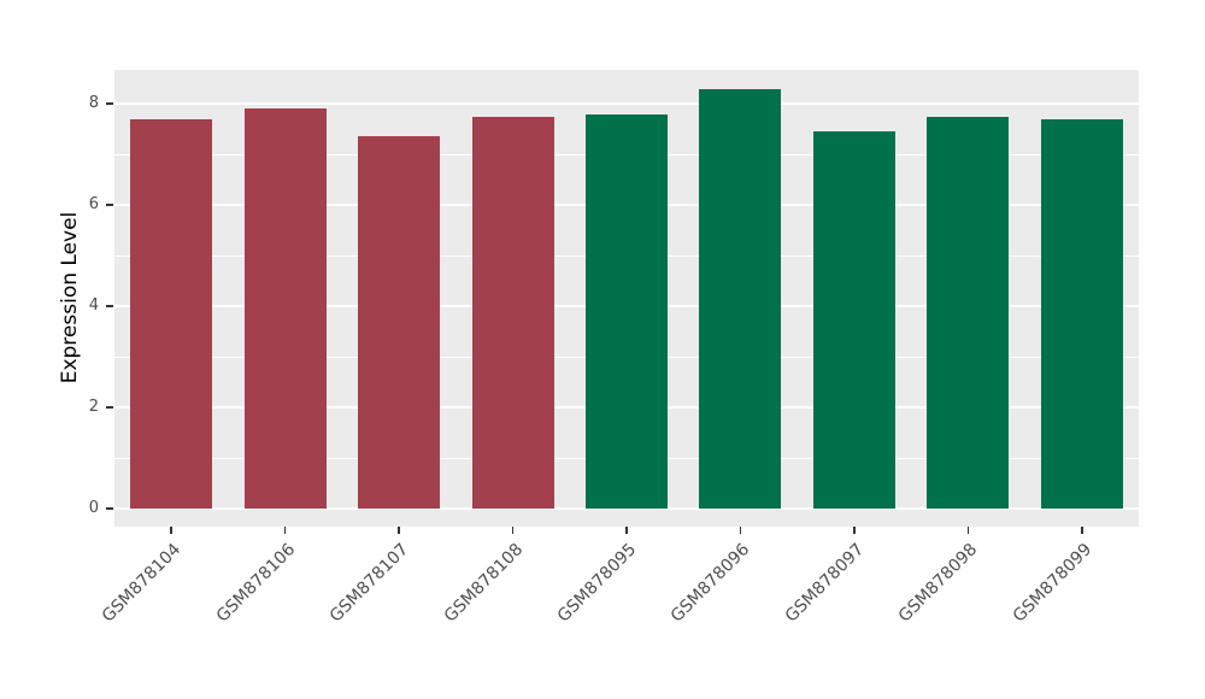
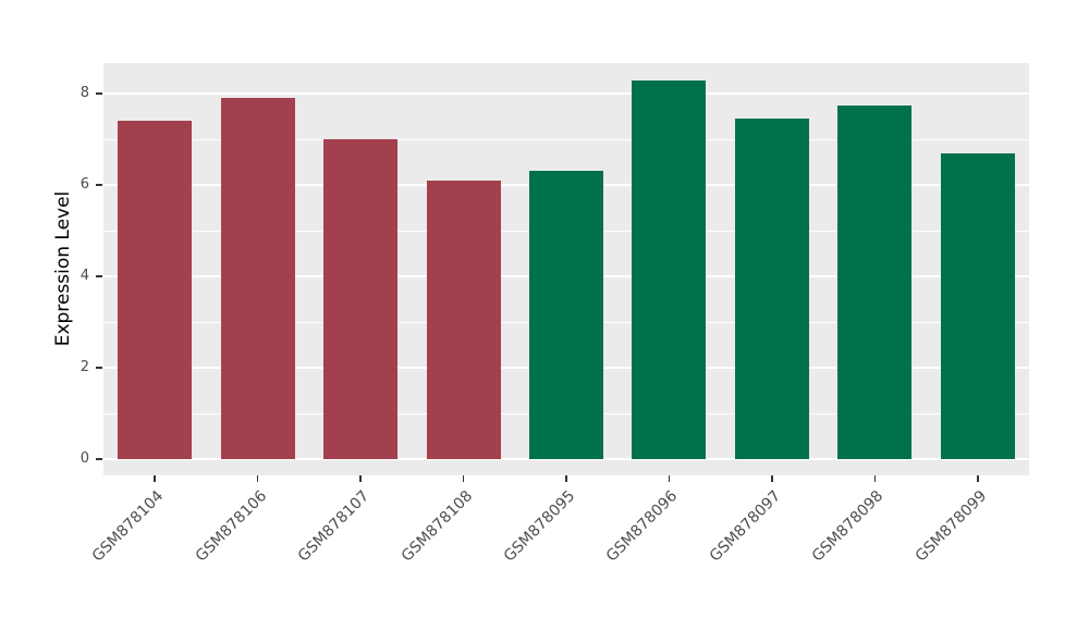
GSM878104: 7.7 -> 7.4
GSM878107: 7.3 -> 7.0
GSM878108: 7.8 -> 6.1
GSM878095: 7.8 -> 6.3
GSM878099: 7.7 -> 6.7
